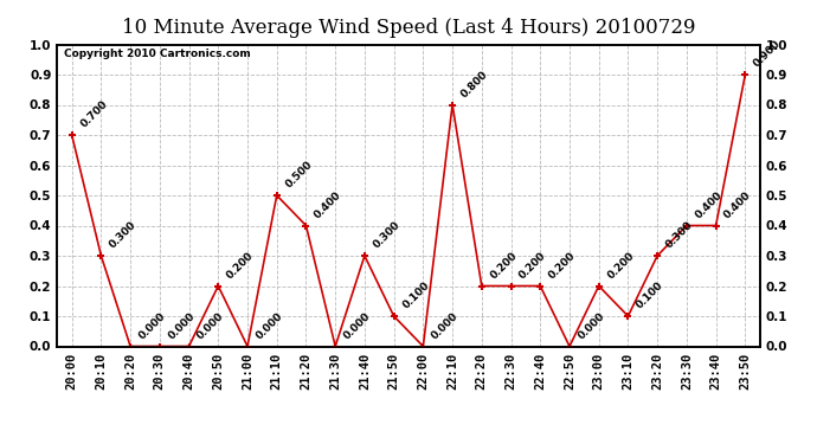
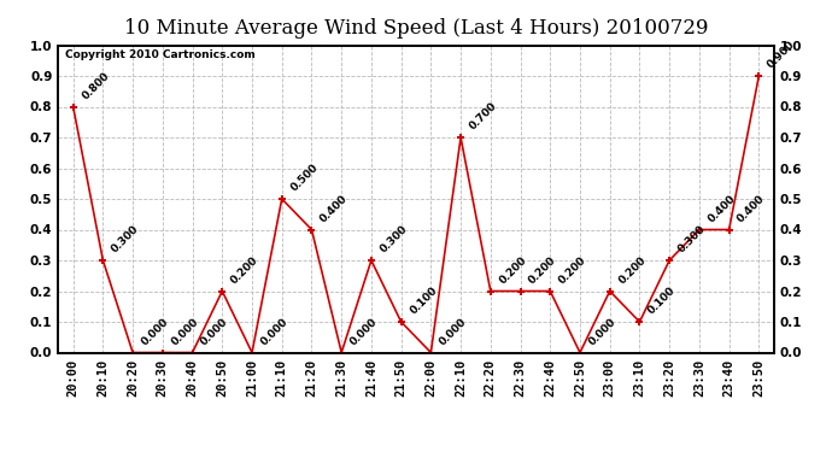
20:00: 0.700 -> 0.800
22:10: 0.800 -> 0.700
